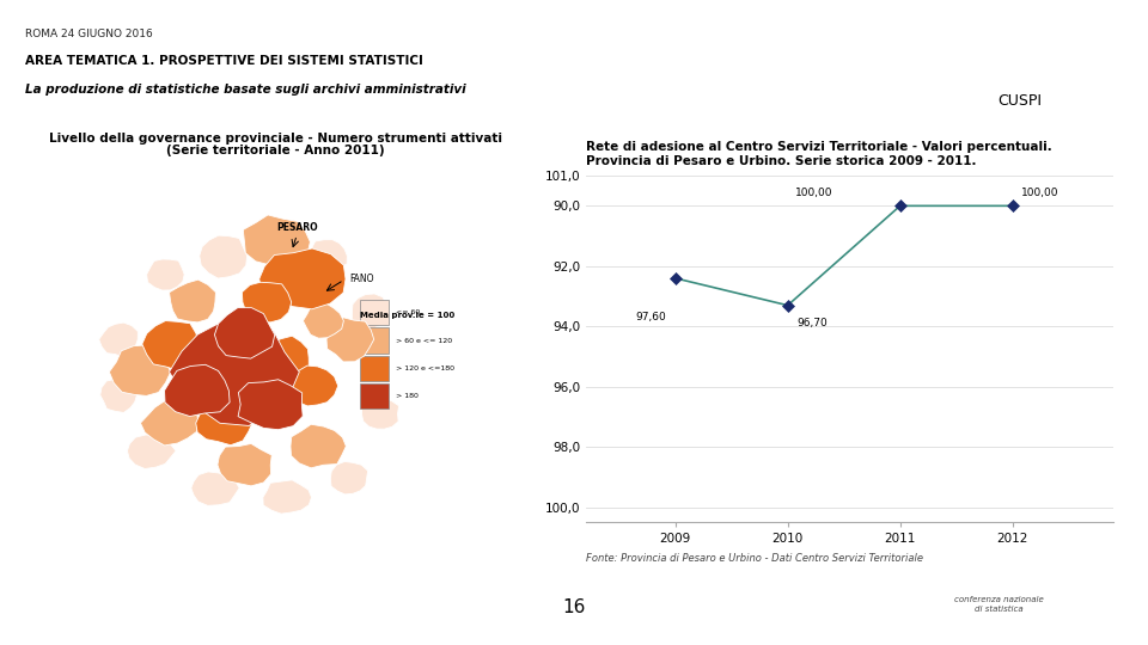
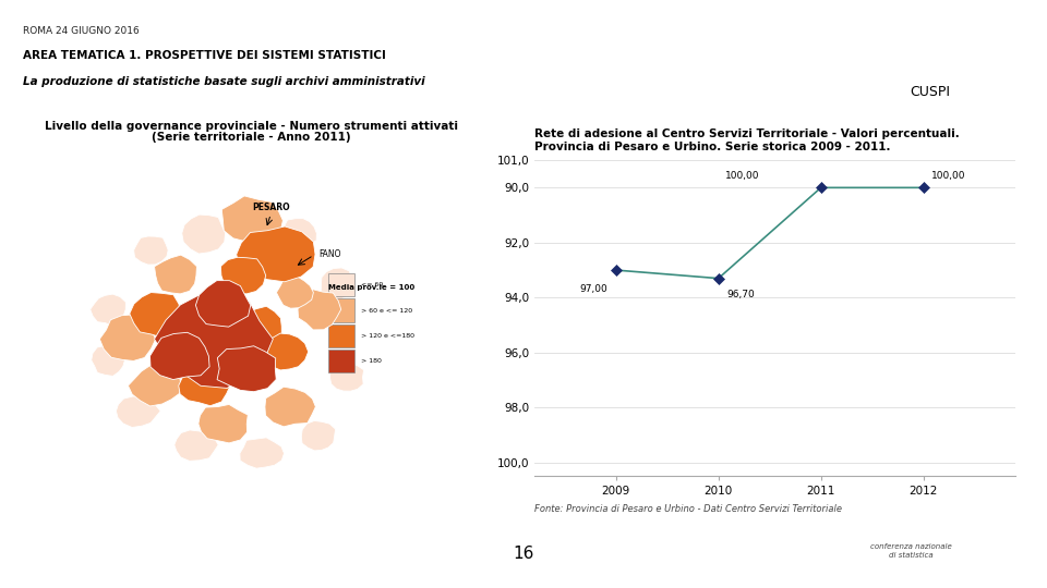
2009: 97,60 -> 97,00
